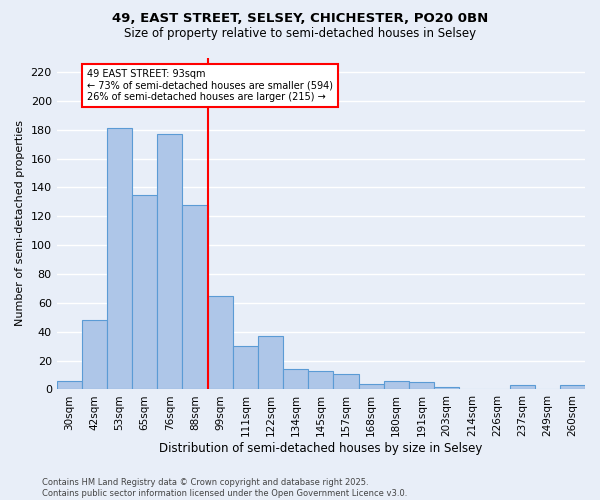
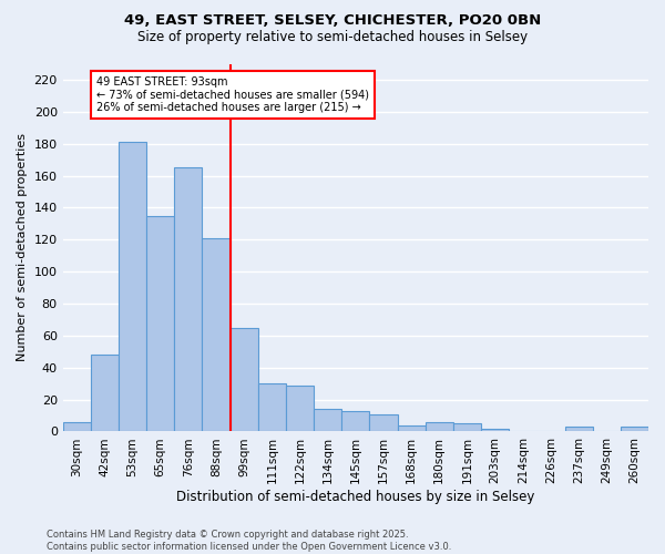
76sqm: 177 -> 165
88sqm: 128 -> 121
122sqm: 37 -> 29
